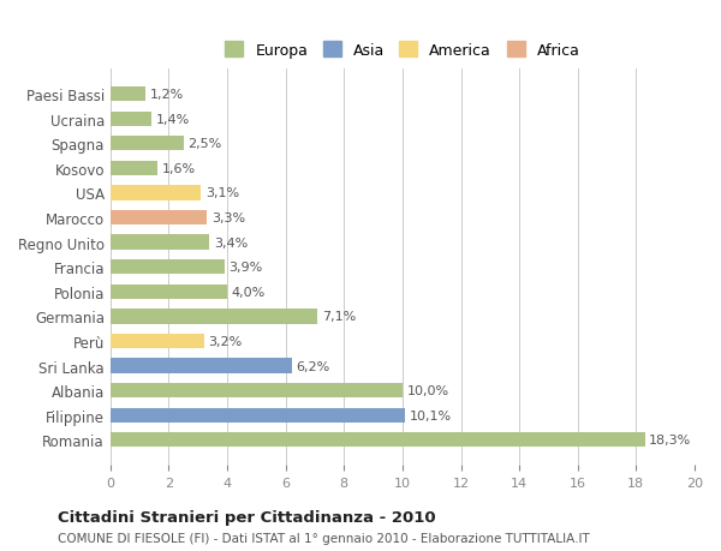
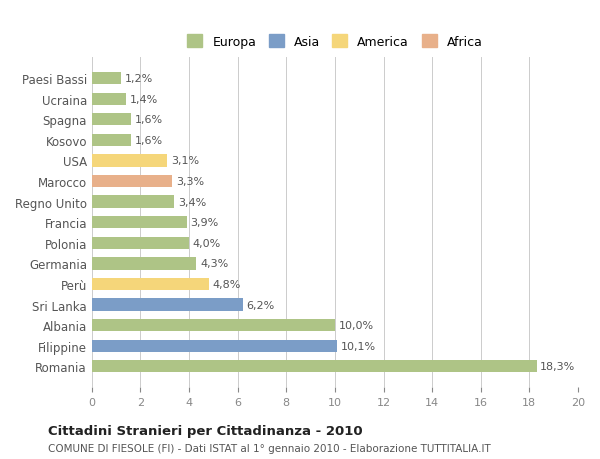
Spagna: 2,5% -> 1,6%
Germania: 7,1% -> 4,3%
Perù: 3,2% -> 4,8%
